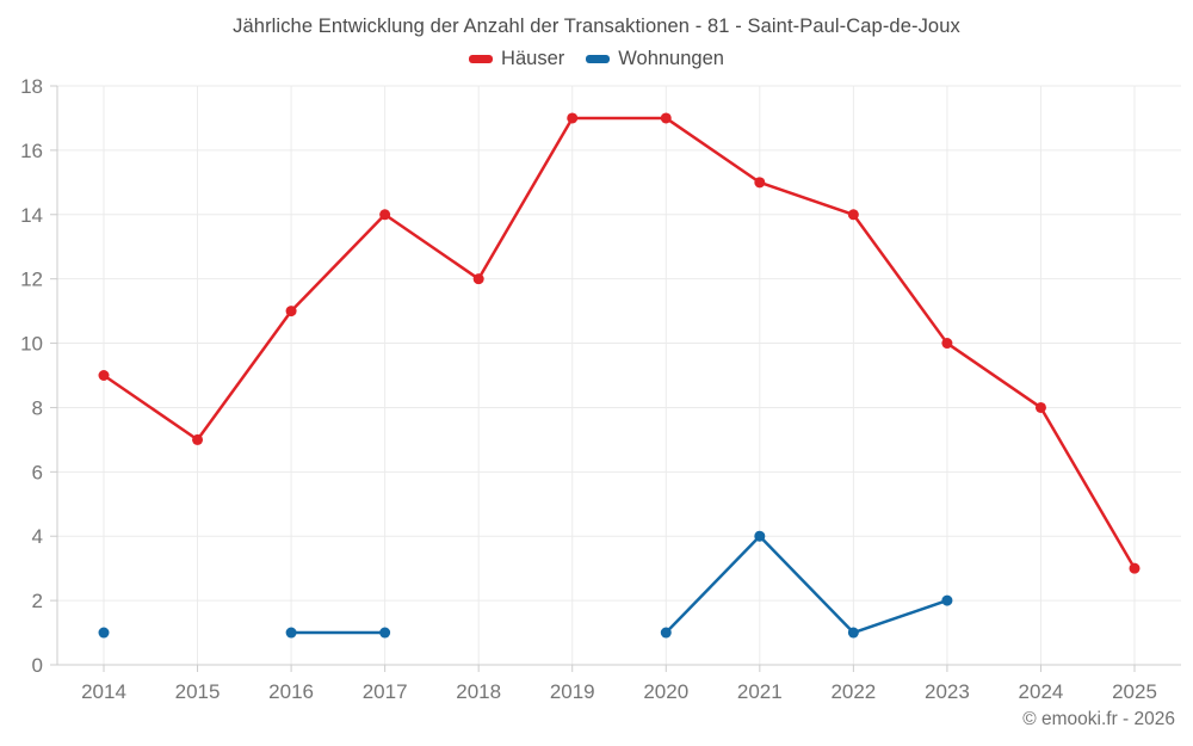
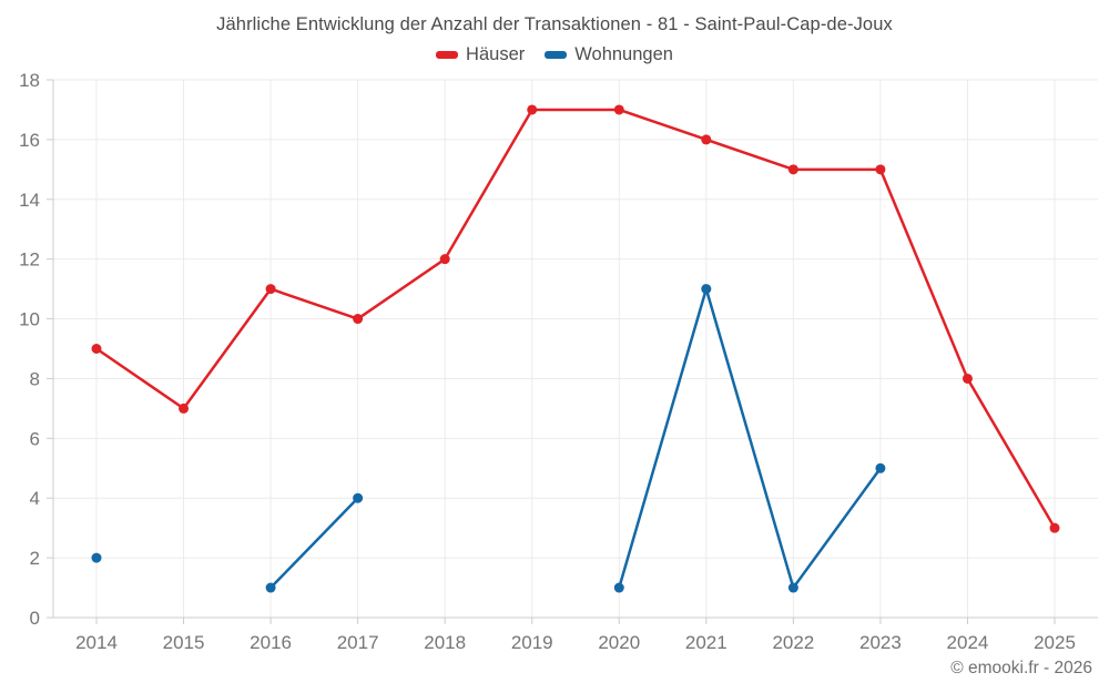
Wohnungen/2014: 1 -> 2
Häuser/2017: 14 -> 10
Wohnungen/2017: 1 -> 4
Häuser/2021: 15 -> 16
Wohnungen/2021: 4 -> 11
Häuser/2022: 14 -> 15
Häuser/2023: 10 -> 15
Wohnungen/2023: 2 -> 5
